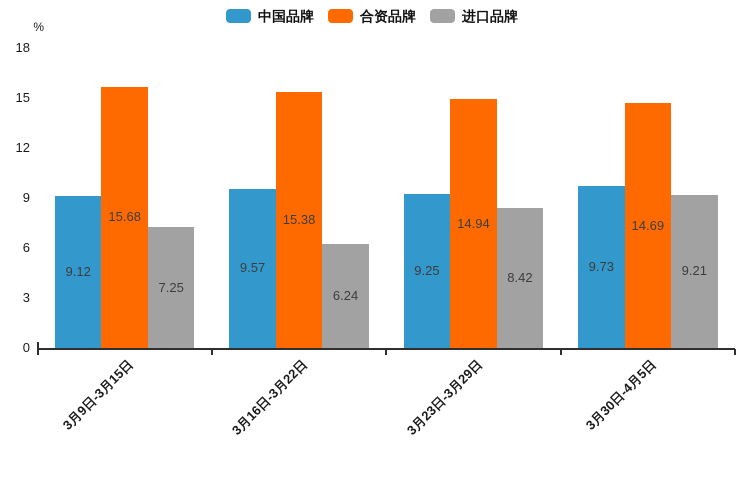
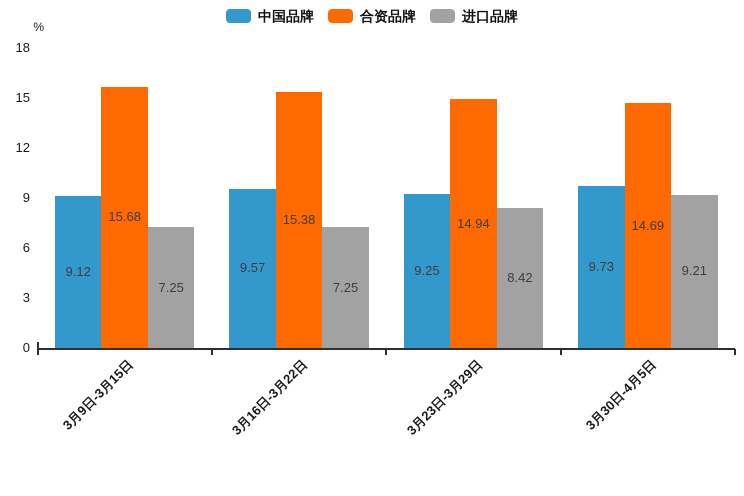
进口品牌/3月16日-3月22日: 6.24 -> 7.25
